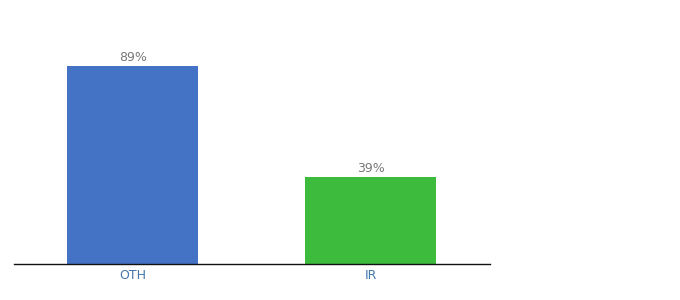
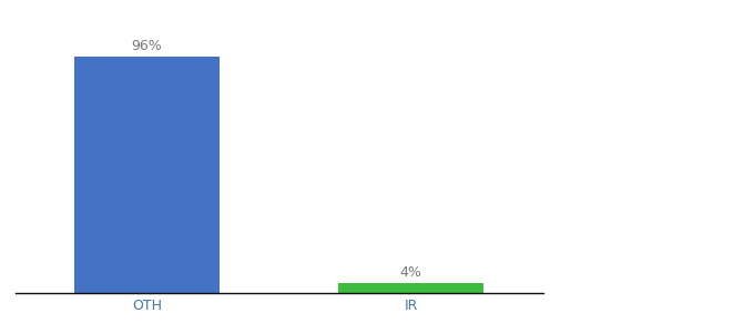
OTH: 89% -> 96%
IR: 39% -> 4%
